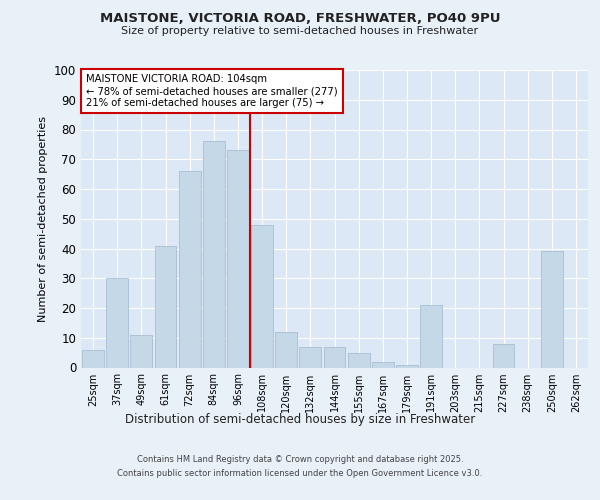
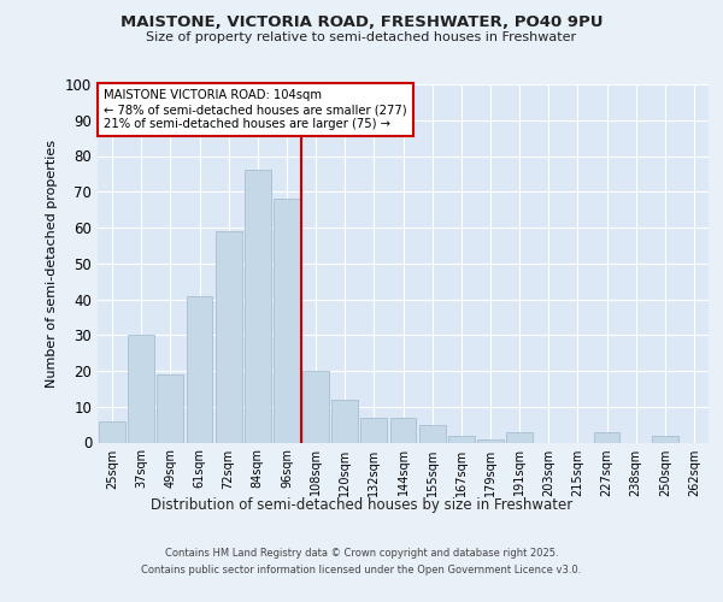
49sqm: 11 -> 19
72sqm: 66 -> 59
96sqm: 73 -> 68
108sqm: 48 -> 20
191sqm: 21 -> 3
227sqm: 8 -> 3
250sqm: 39 -> 2
